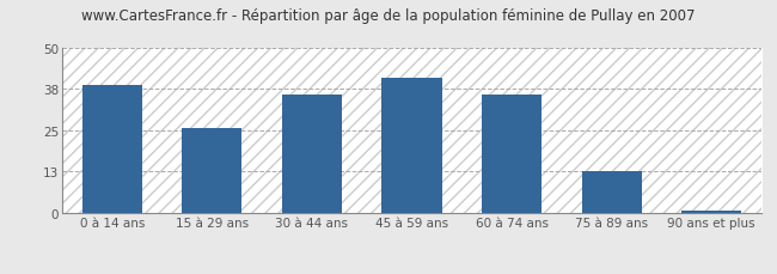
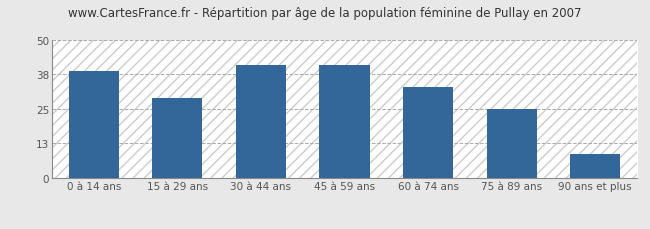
15 à 29 ans: 26 -> 29
30 à 44 ans: 36 -> 41
60 à 74 ans: 36 -> 33
75 à 89 ans: 13 -> 25
90 ans et plus: 1 -> 9
